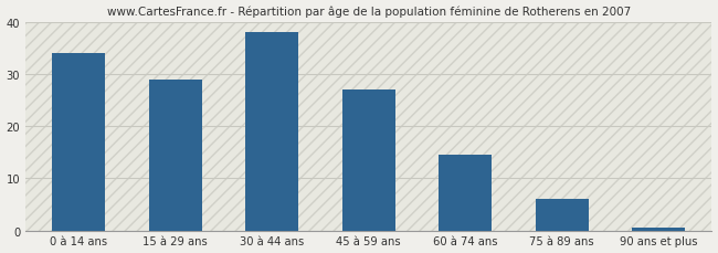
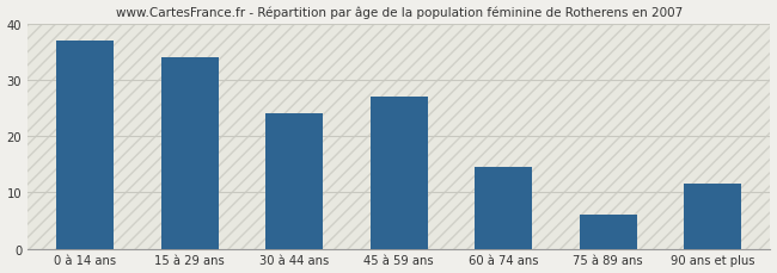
0 à 14 ans: 34.0 -> 37.0
15 à 29 ans: 29.0 -> 34.0
30 à 44 ans: 38.0 -> 24.0
90 ans et plus: 0.5 -> 11.5
